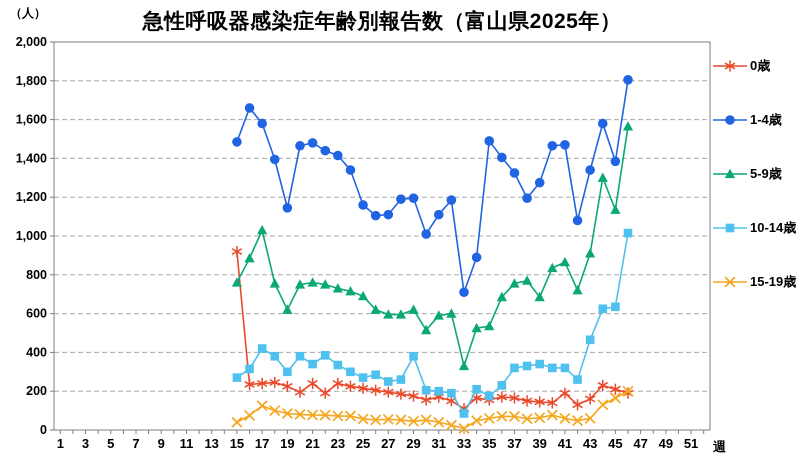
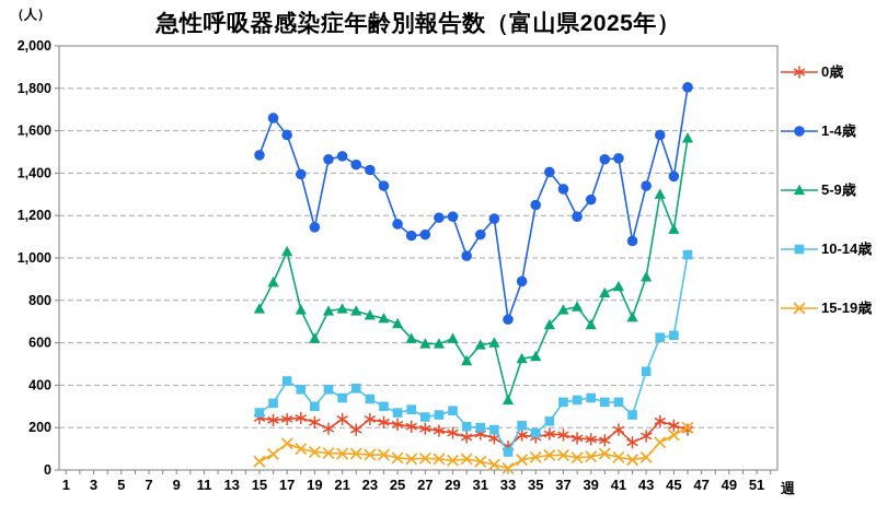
0歳/15: 920 -> 240
10-14歳/29: 380 -> 280
1-4歳/35: 1490 -> 1250
